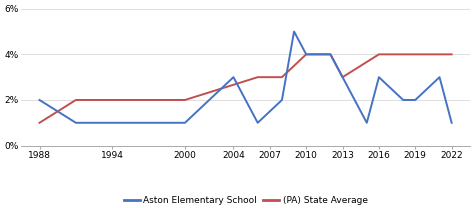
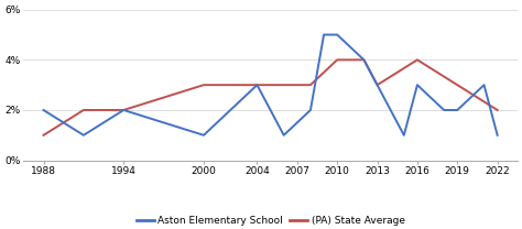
Aston Elementary School/1994: 1% -> 2%
(PA) State Average/2000: 2% -> 3%
Aston Elementary School/2010: 4% -> 5%
(PA) State Average/2022: 4% -> 2%
